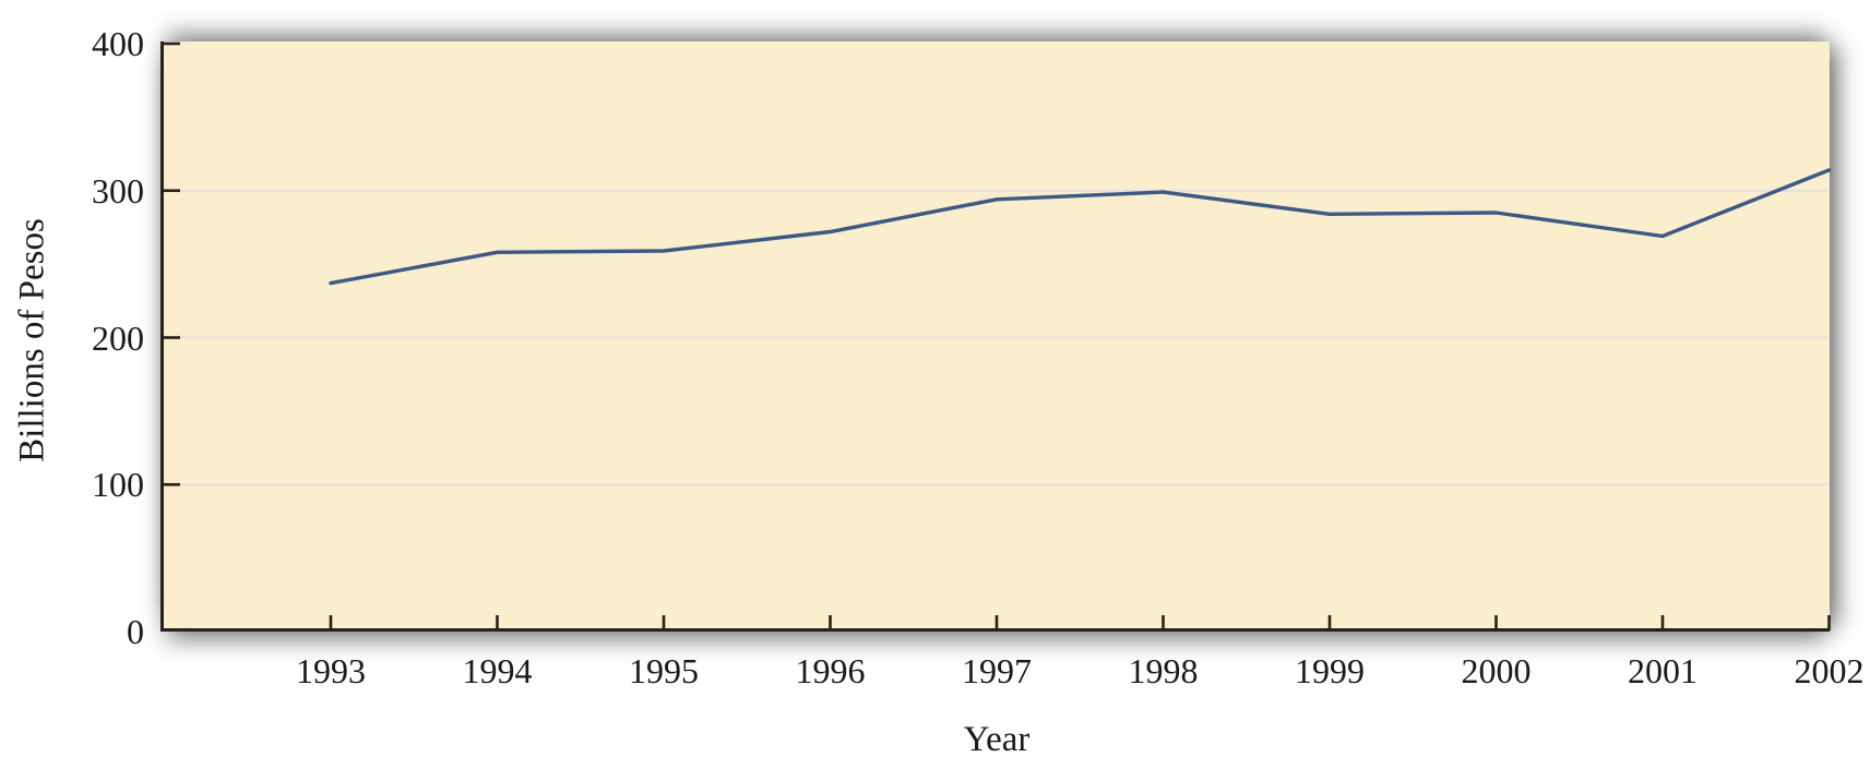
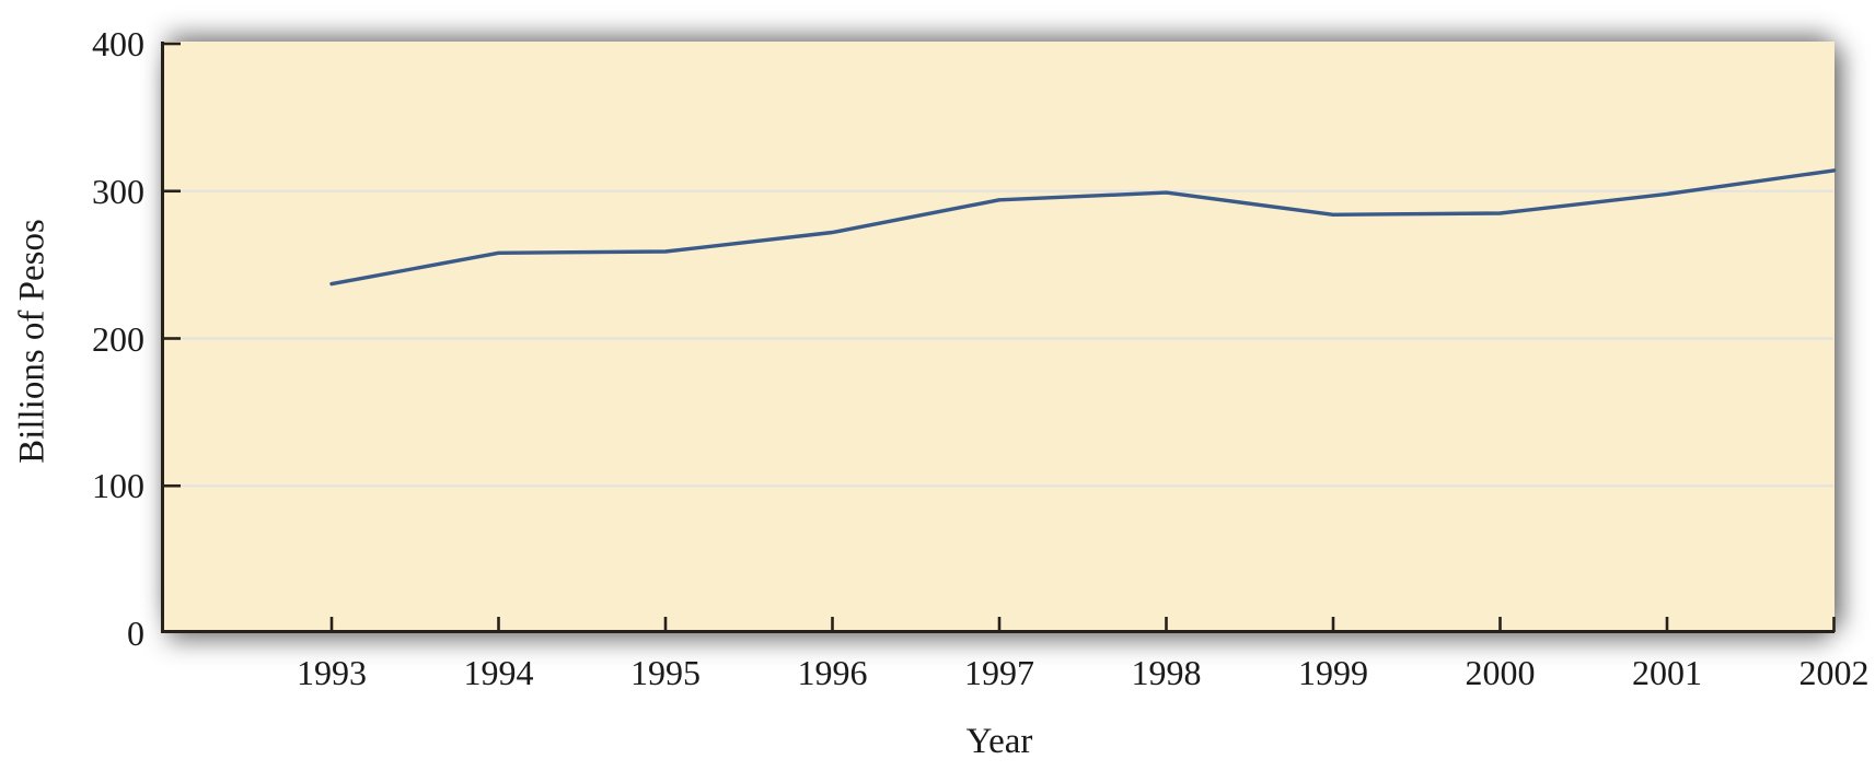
2001: 269 -> 298
